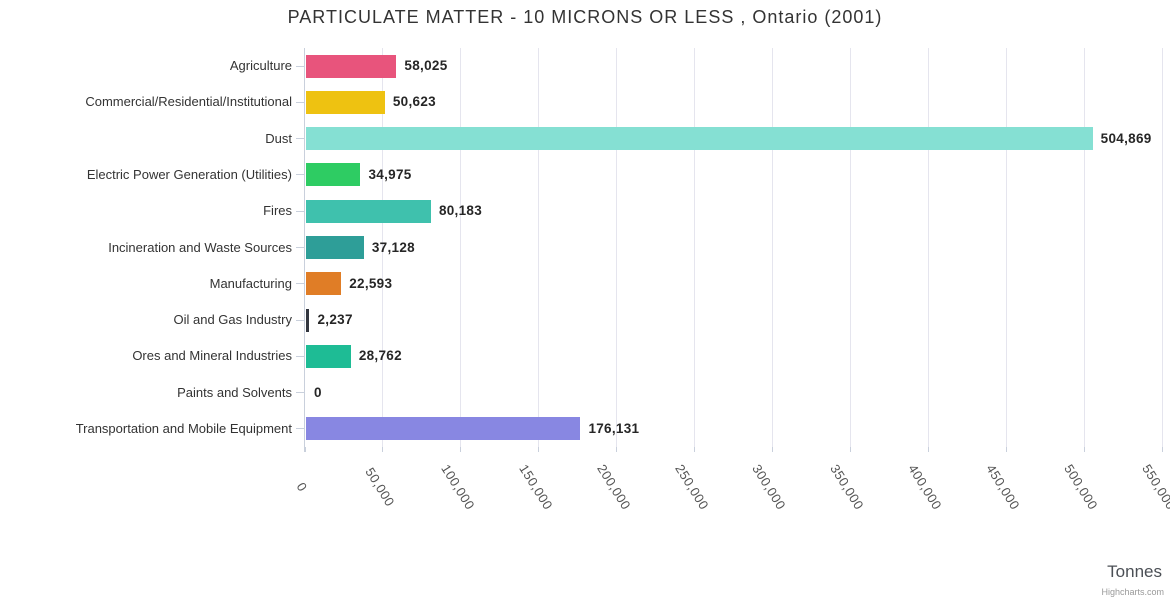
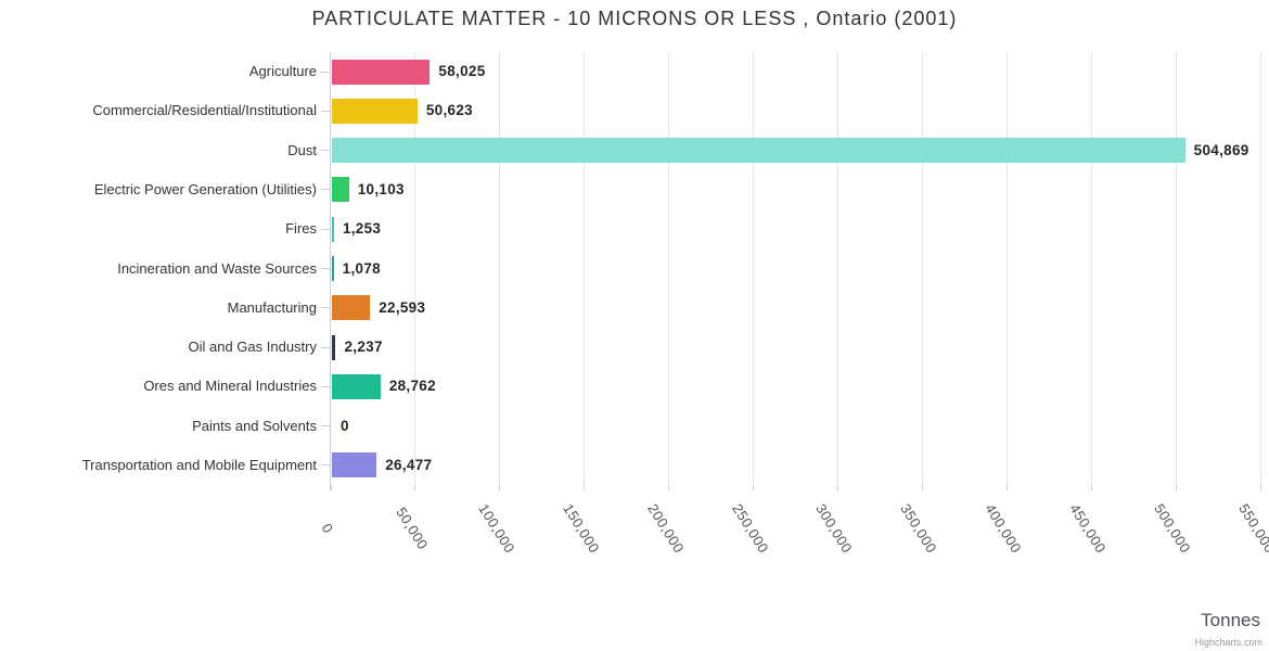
Electric Power Generation (Utilities): 34,975 -> 10,103
Fires: 80,183 -> 1,253
Incineration and Waste Sources: 37,128 -> 1,078
Transportation and Mobile Equipment: 176,131 -> 26,477
